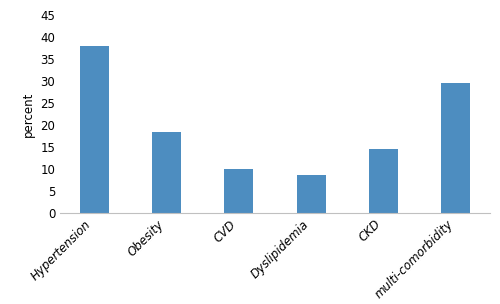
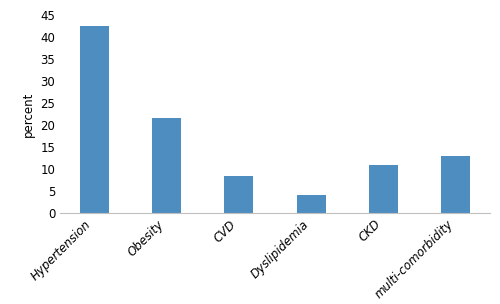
Hypertension: 38.0 -> 42.5
Obesity: 18.5 -> 21.5
CVD: 10.0 -> 8.3
Dyslipidemia: 8.5 -> 4.1
CKD: 14.5 -> 10.8
multi-comorbidity: 29.5 -> 13.0
